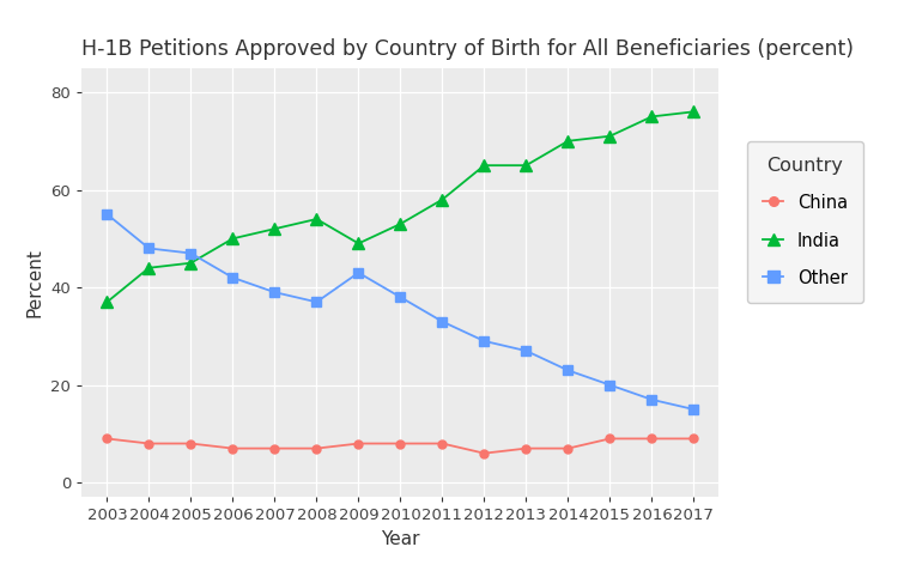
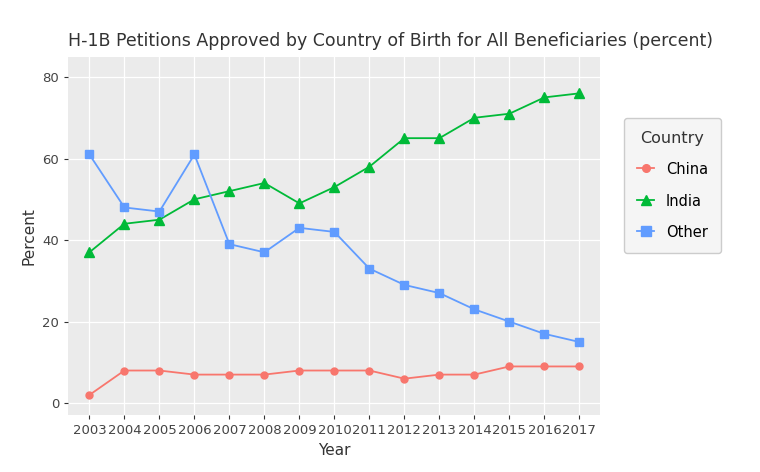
China/2003: 9 -> 2
Other/2003: 55 -> 61
Other/2006: 42 -> 61
Other/2010: 38 -> 42
